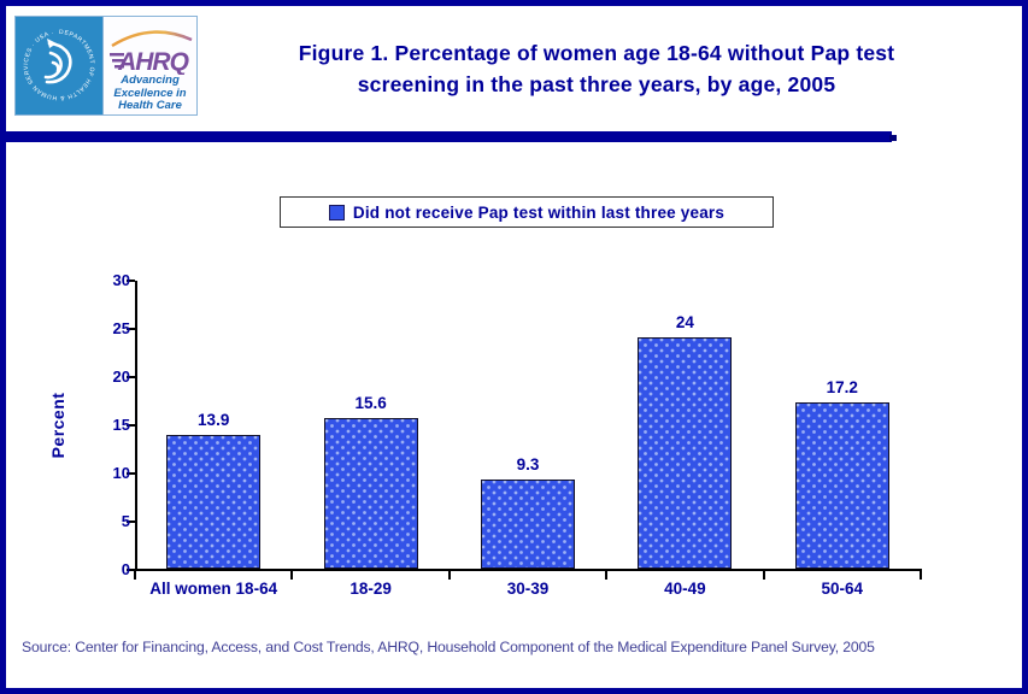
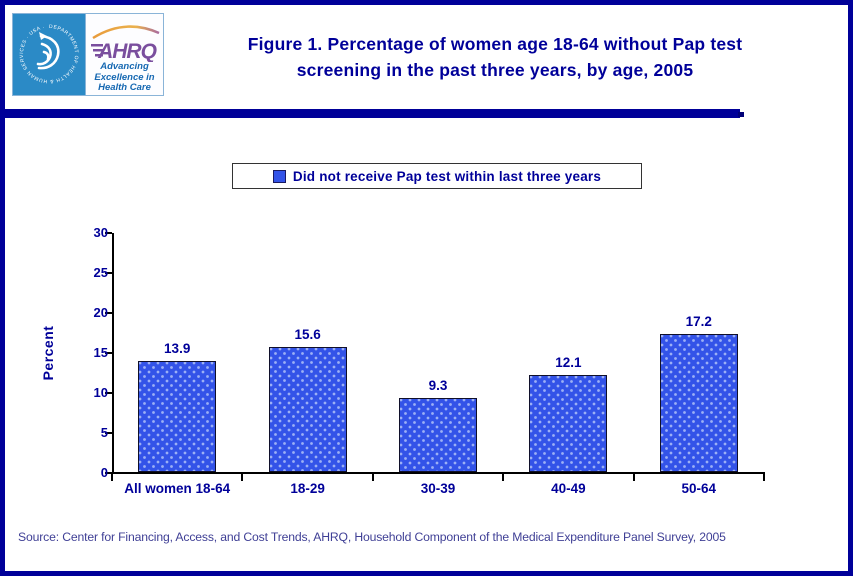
40-49: 24 -> 12.1
